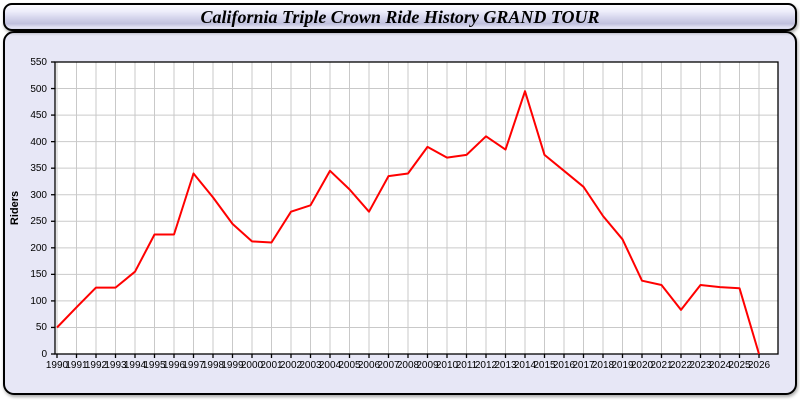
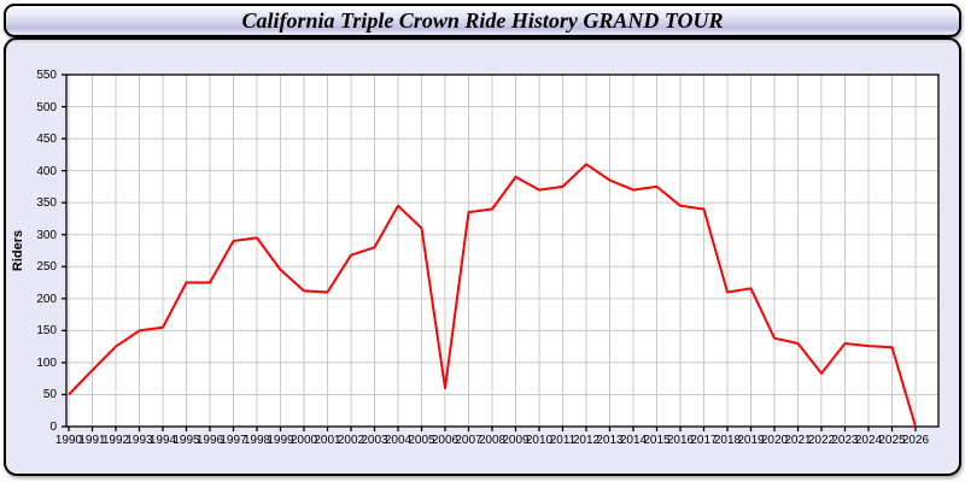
1993: 120 -> 150
1997: 340 -> 290
2006: 270 -> 60
2014: 500 -> 370
2017: 320 -> 340
2018: 260 -> 210
